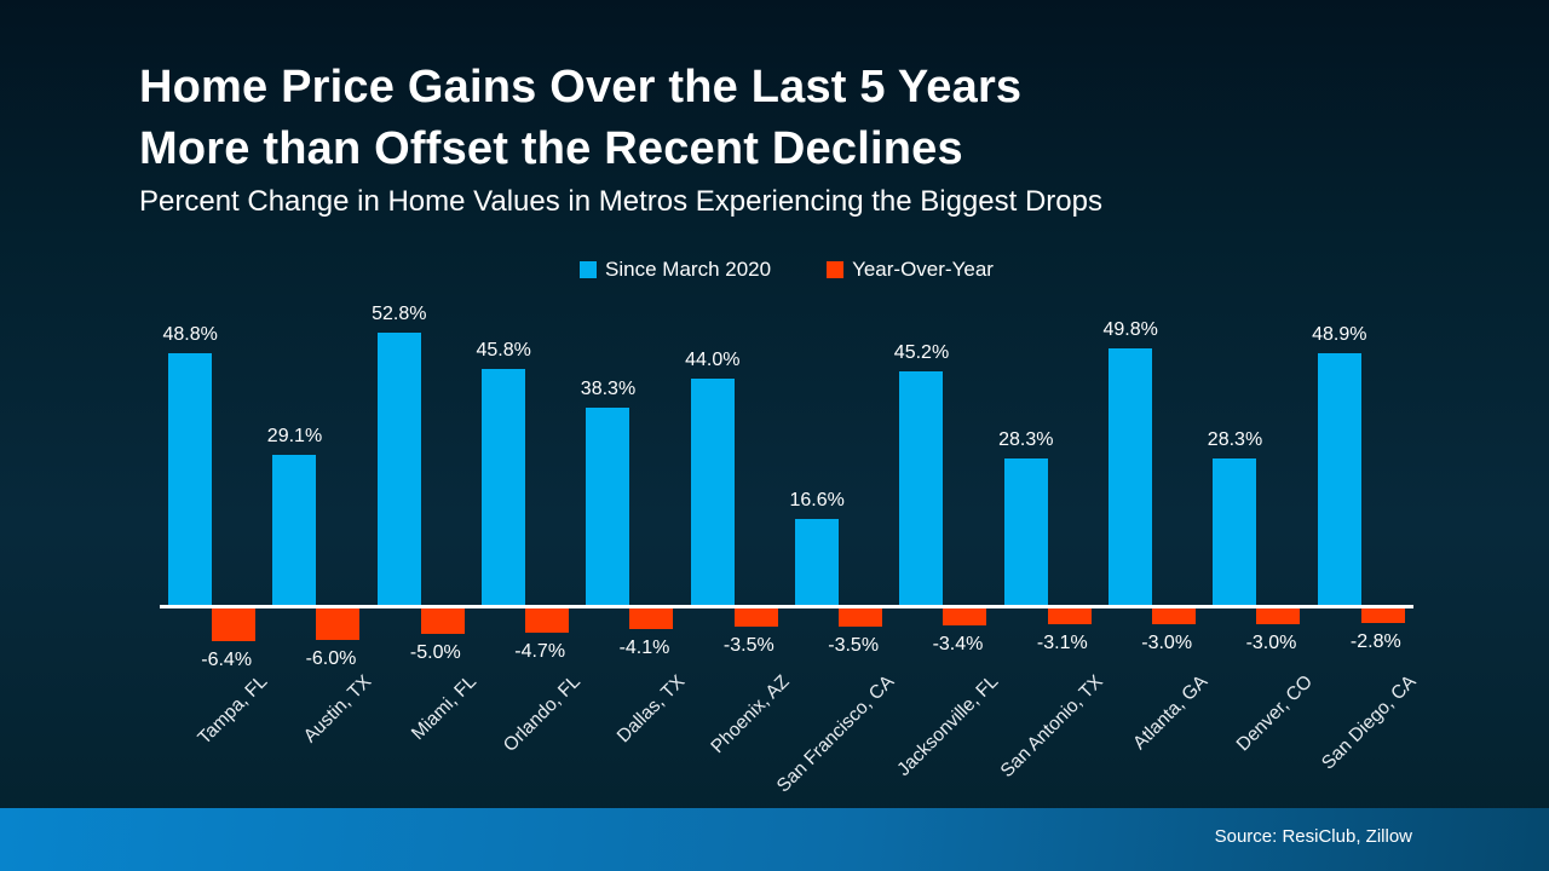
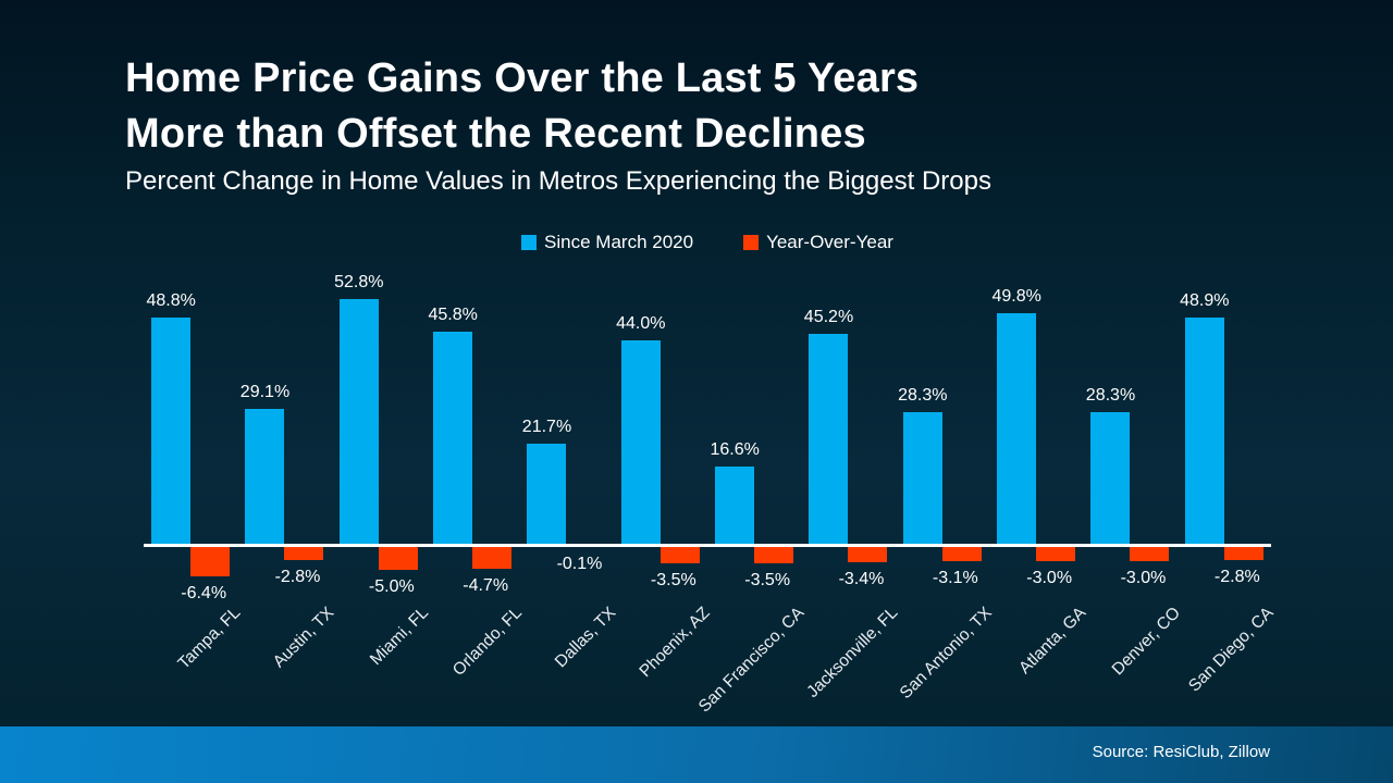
Year-Over-Year/Austin, TX: -6.0% -> -2.8%
Since March 2020/Dallas, TX: 38.3% -> 21.7%
Year-Over-Year/Dallas, TX: -4.1% -> -0.1%
